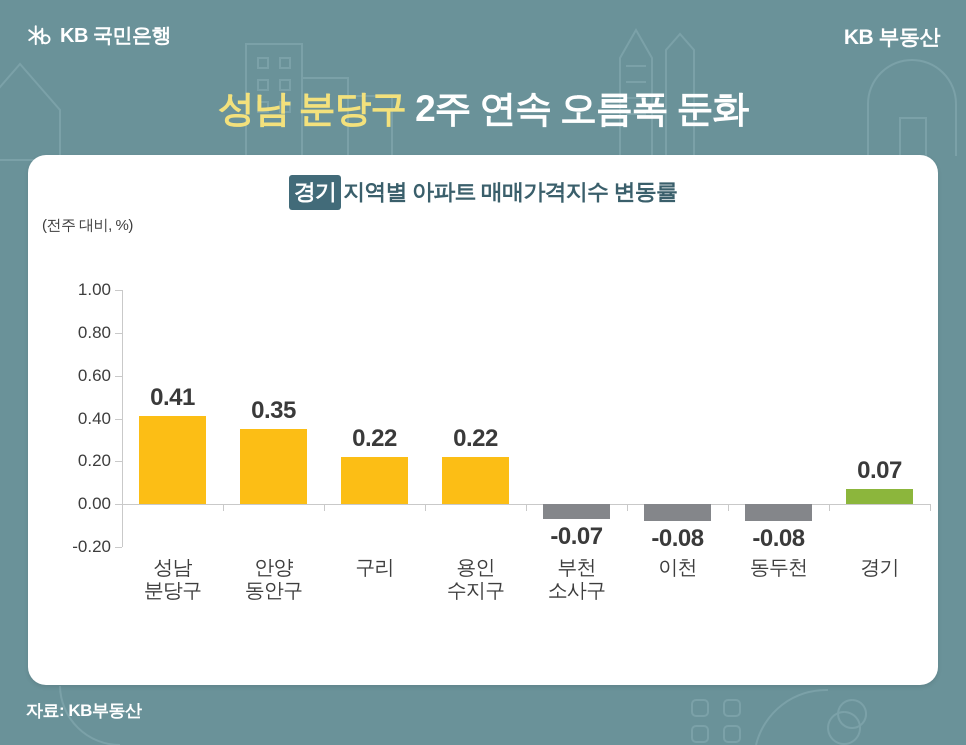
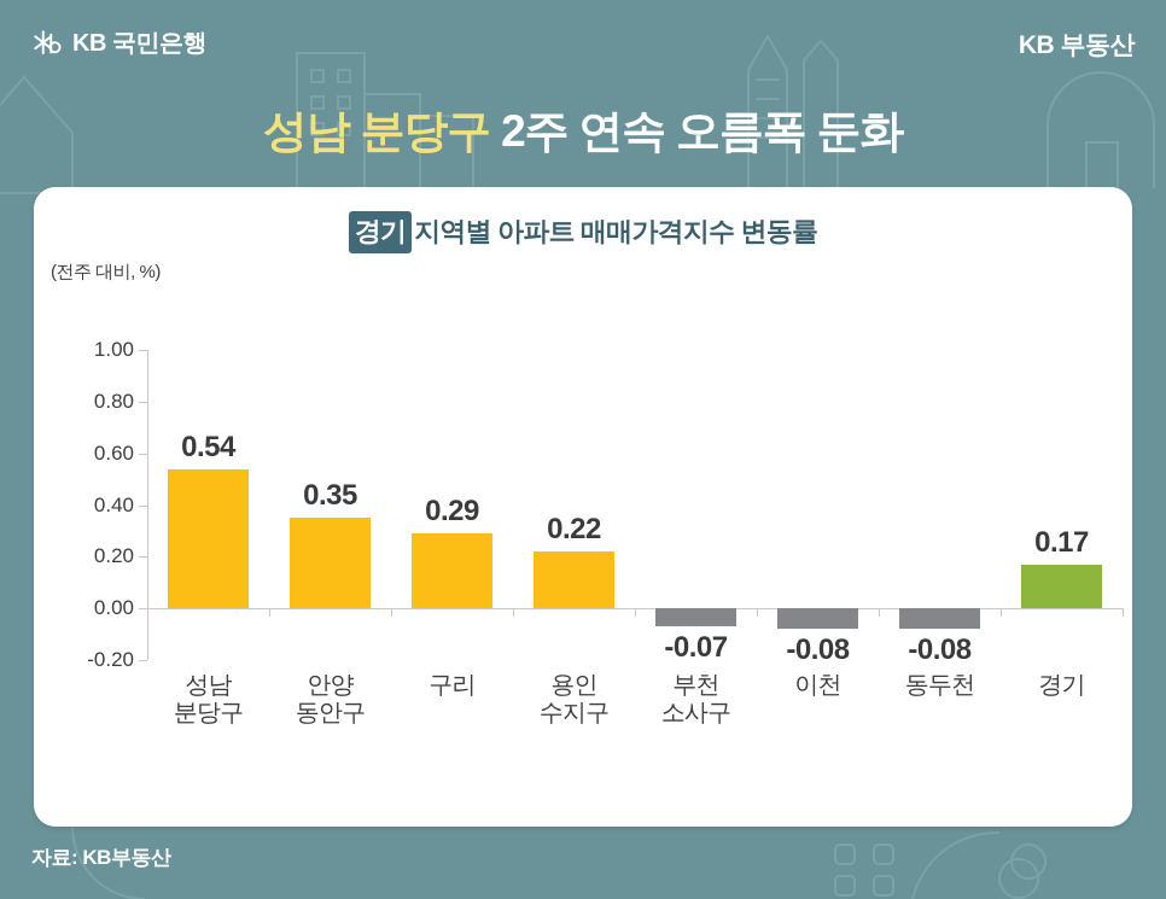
성남 분당구: 0.41 -> 0.54
구리: 0.22 -> 0.29
경기: 0.07 -> 0.17
